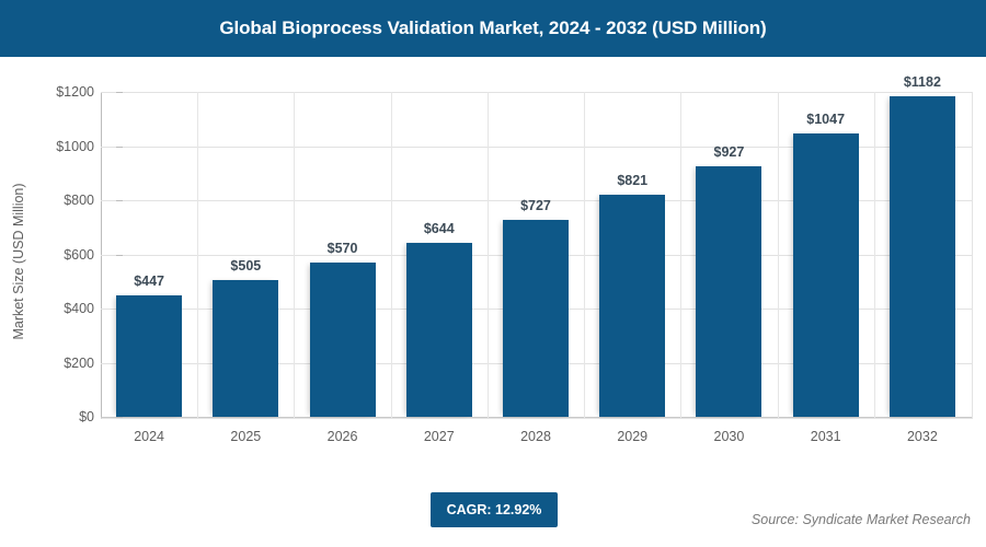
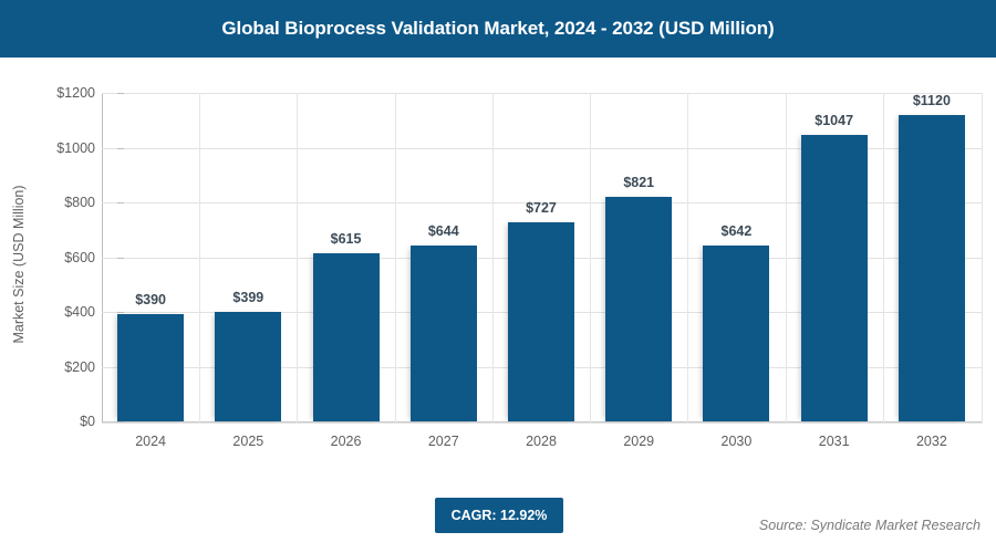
2024: $447 -> $390
2025: $505 -> $399
2026: $570 -> $615
2030: $927 -> $642
2032: $1182 -> $1120
